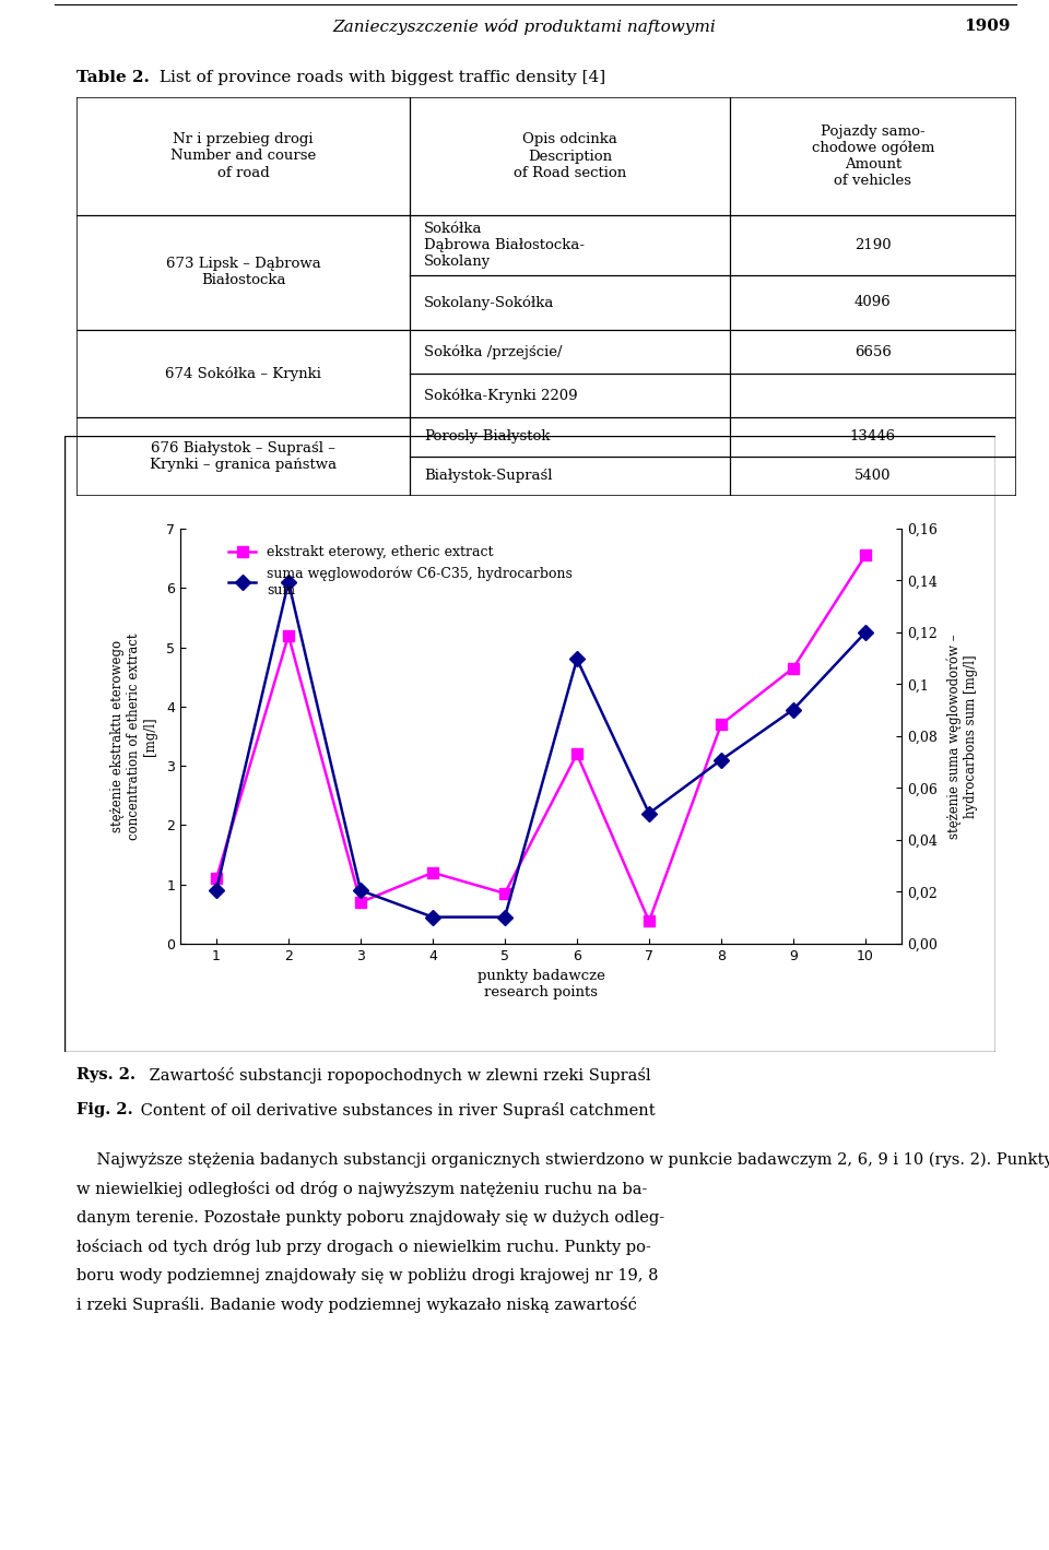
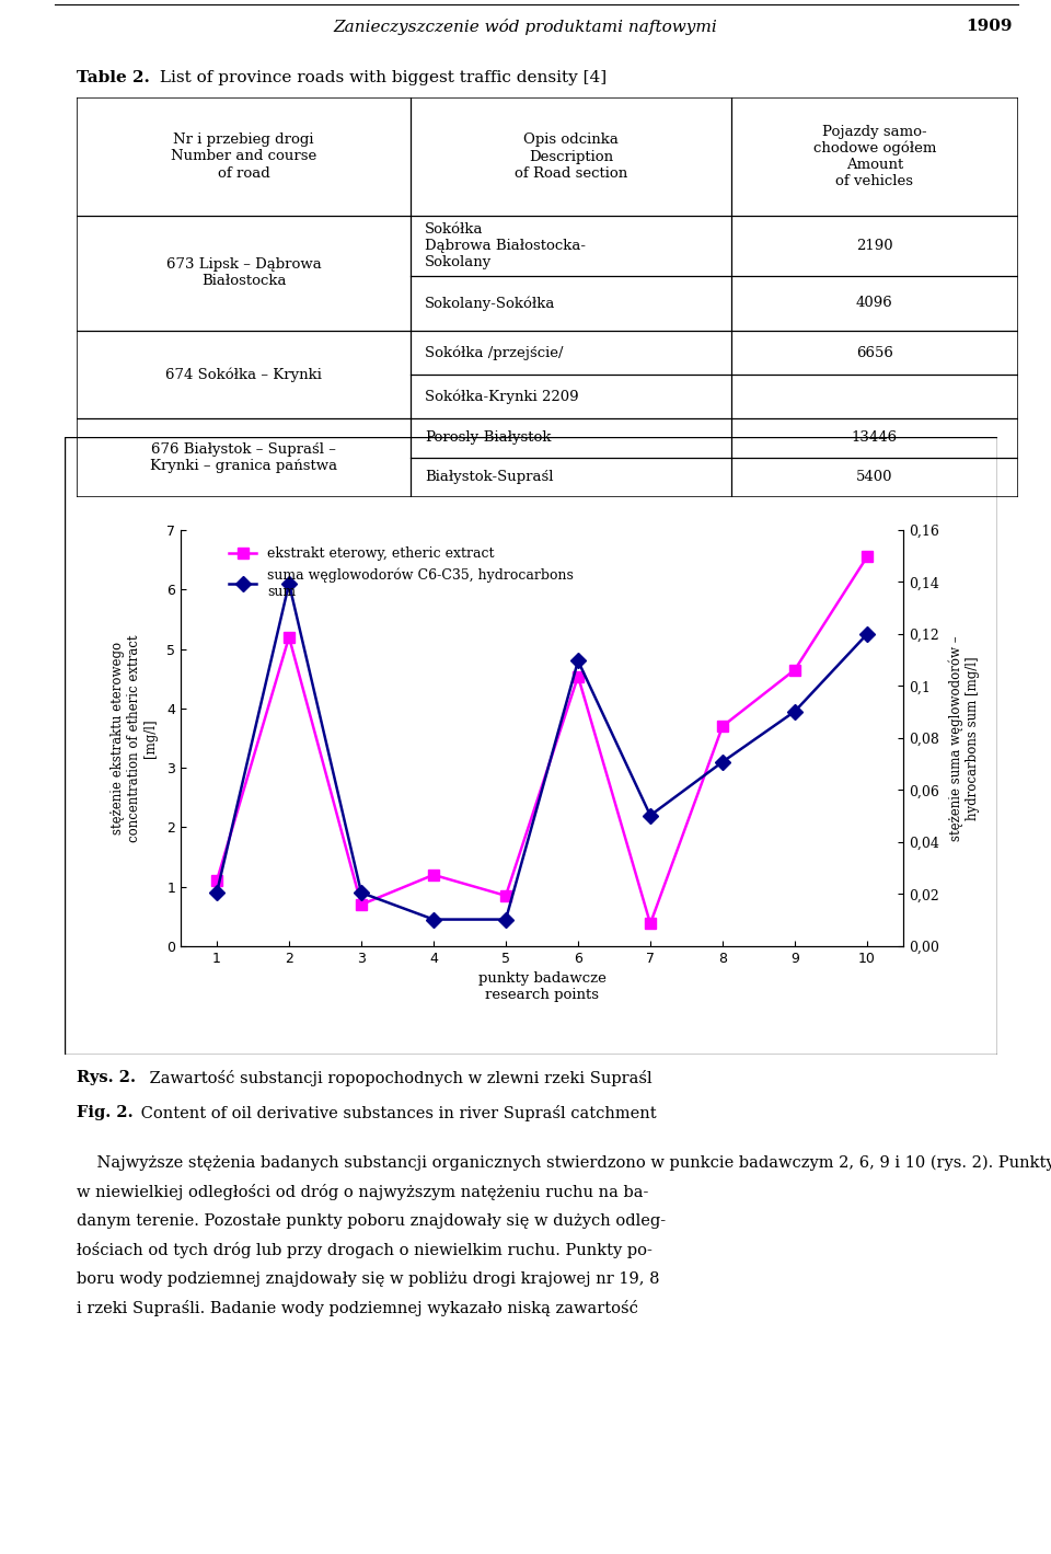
ekstrakt eterowy, etheric extract/6: 3.20 -> 4.54
